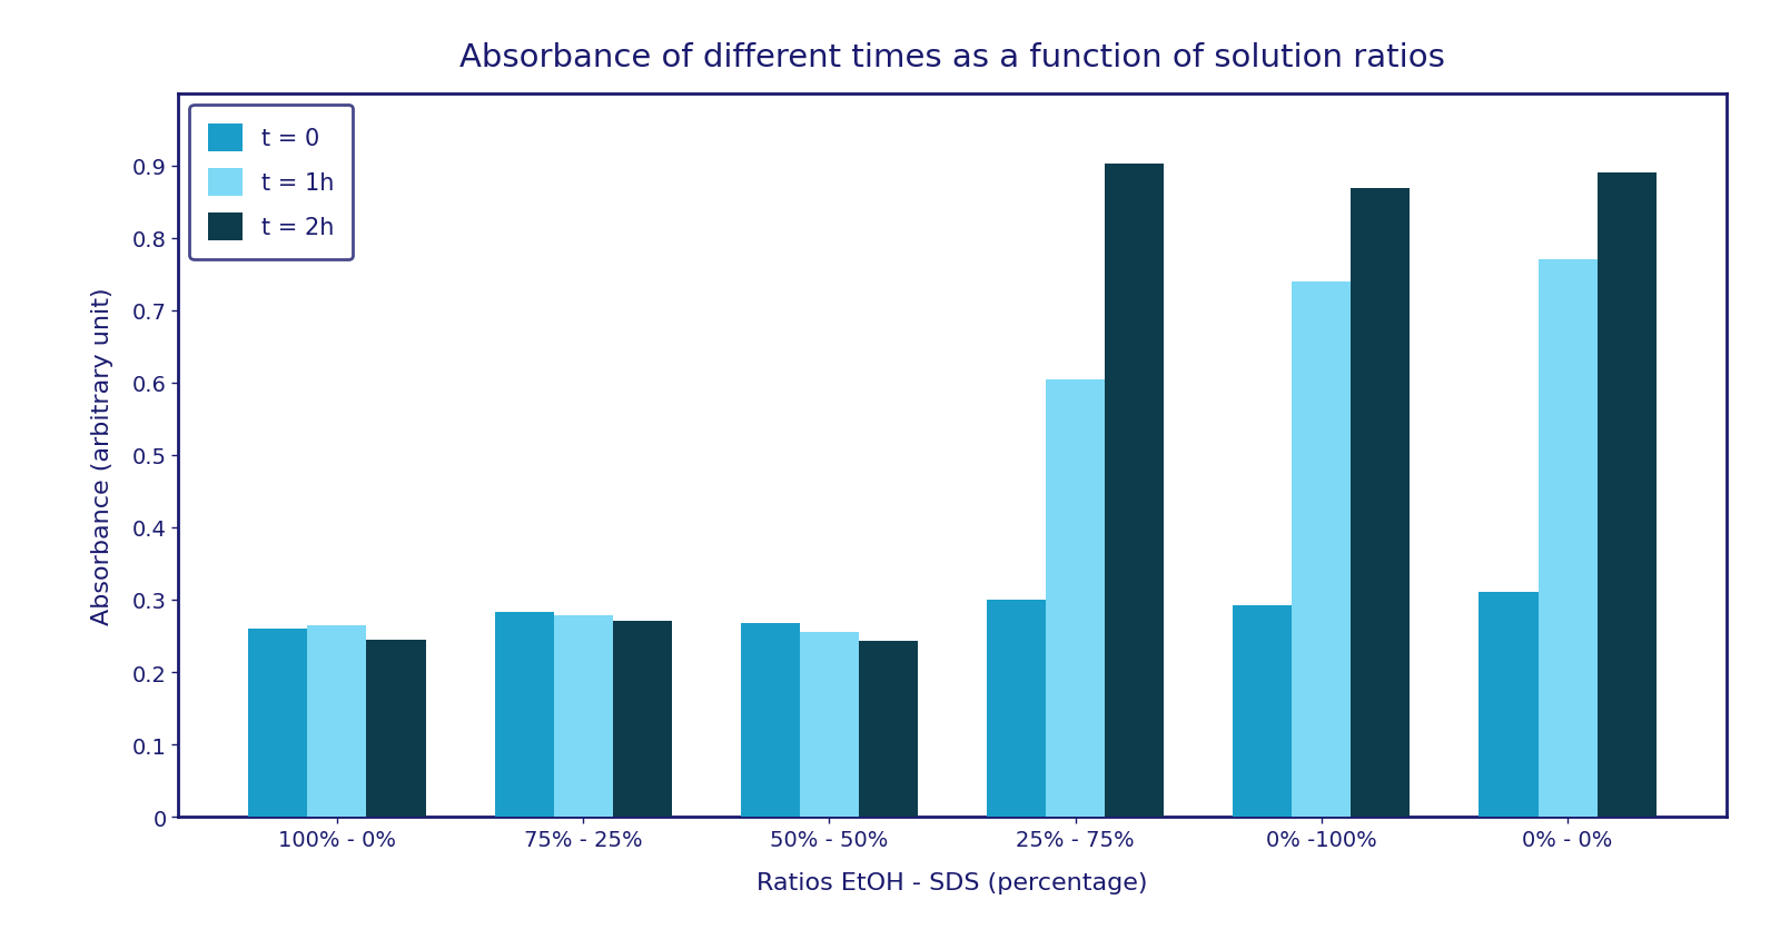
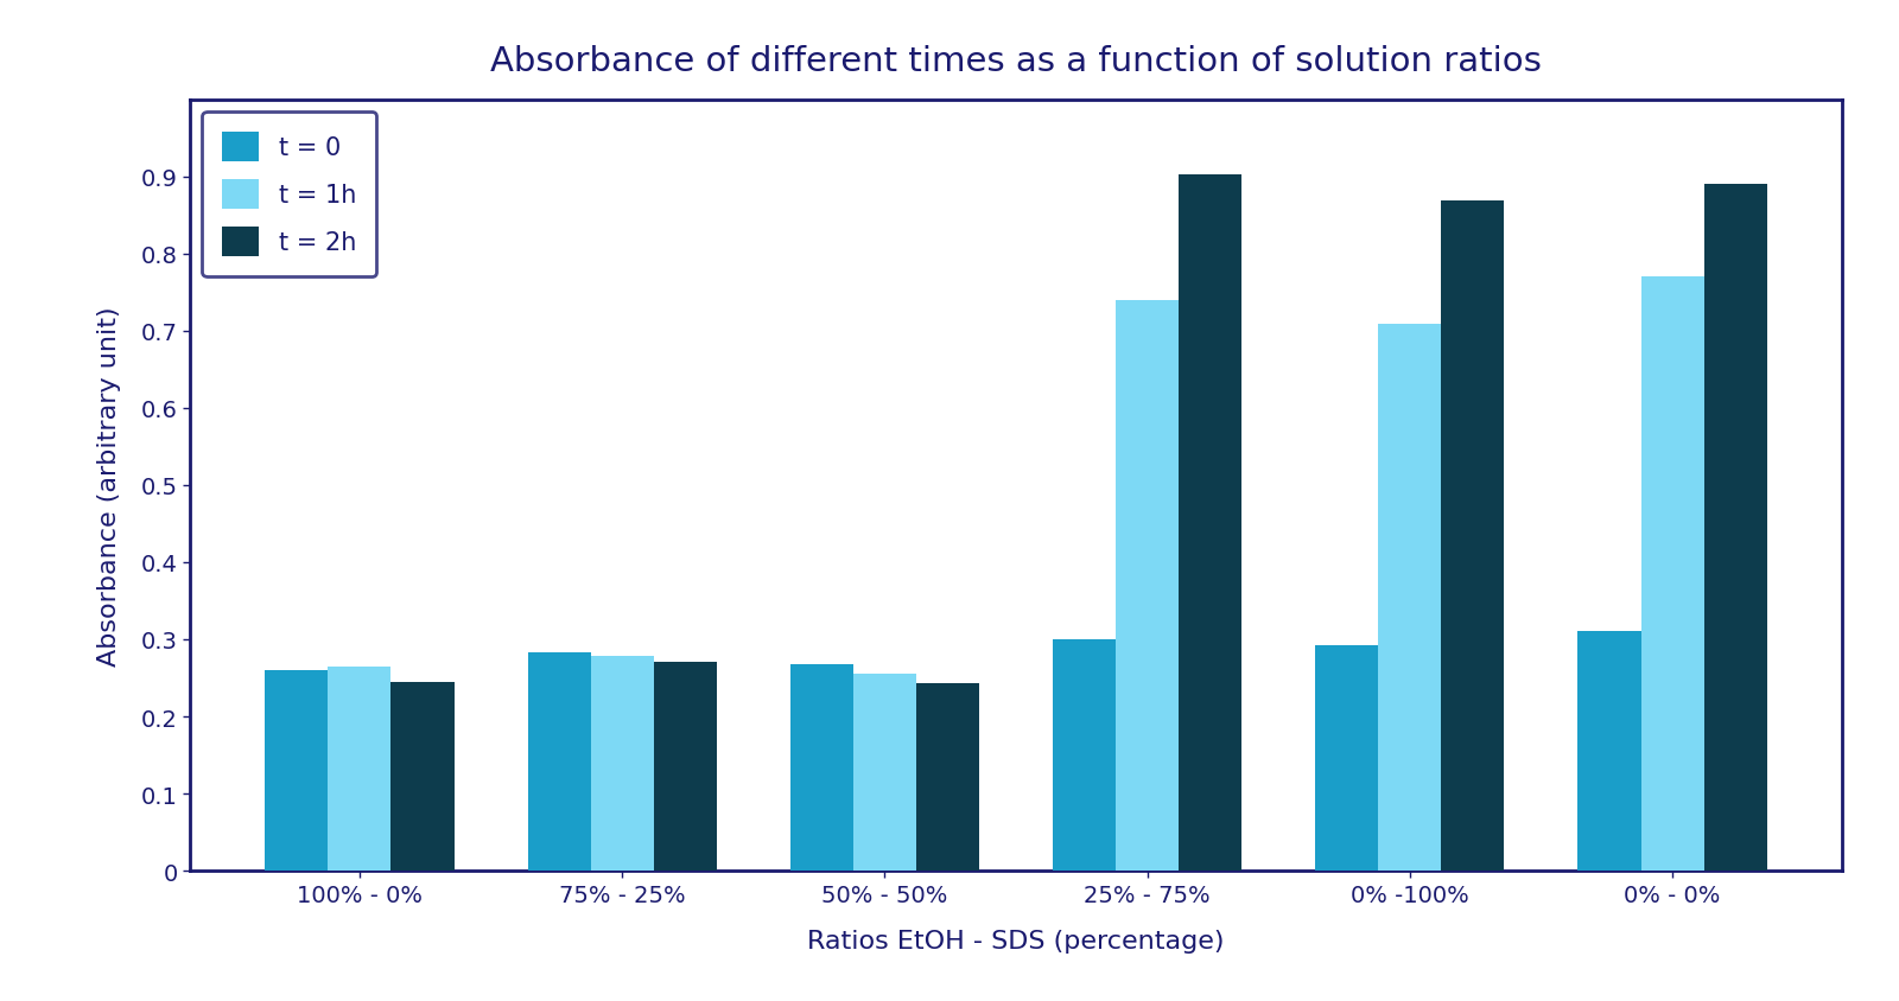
t = 1h/25% - 75%: 0.604 -> 0.740
t = 1h/0% -100%: 0.740 -> 0.708
